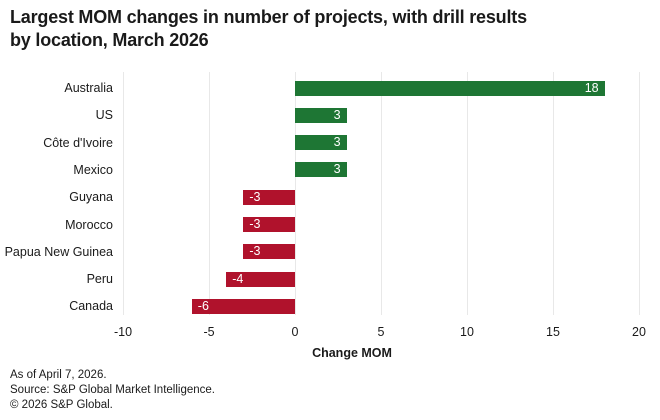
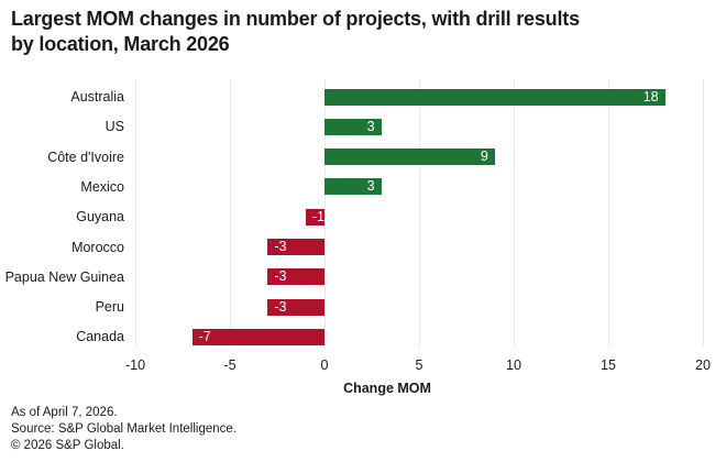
Côte d'Ivoire: 3 -> 9
Guyana: -3 -> -1
Peru: -4 -> -3
Canada: -6 -> -7
